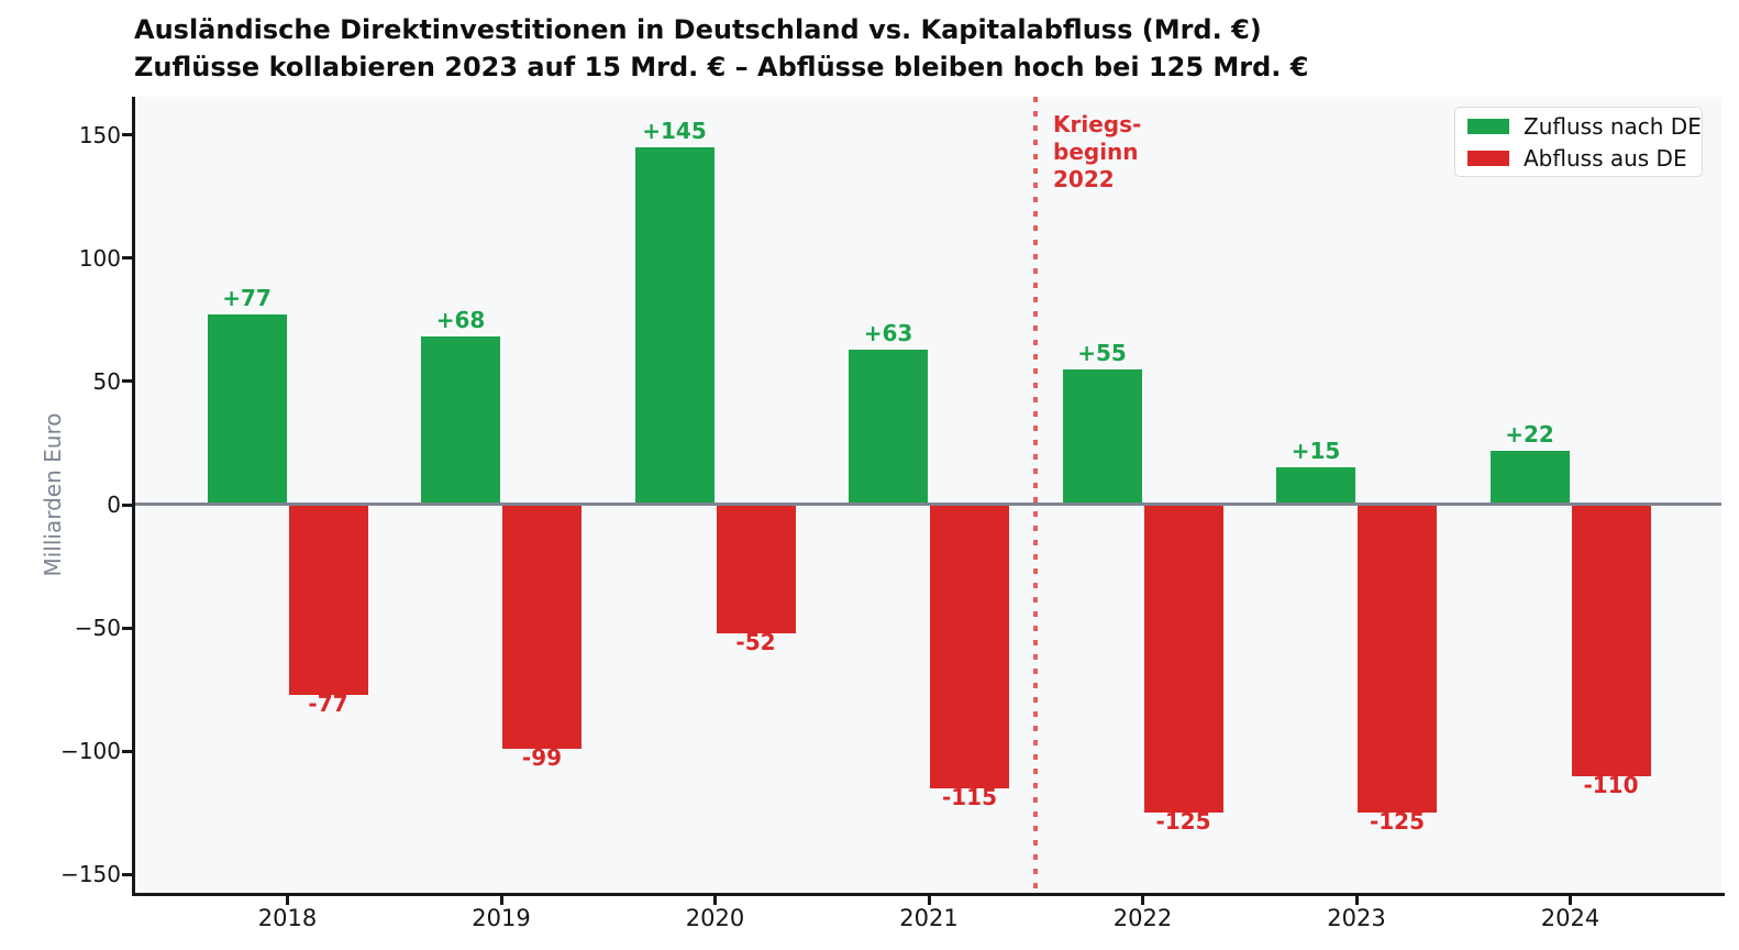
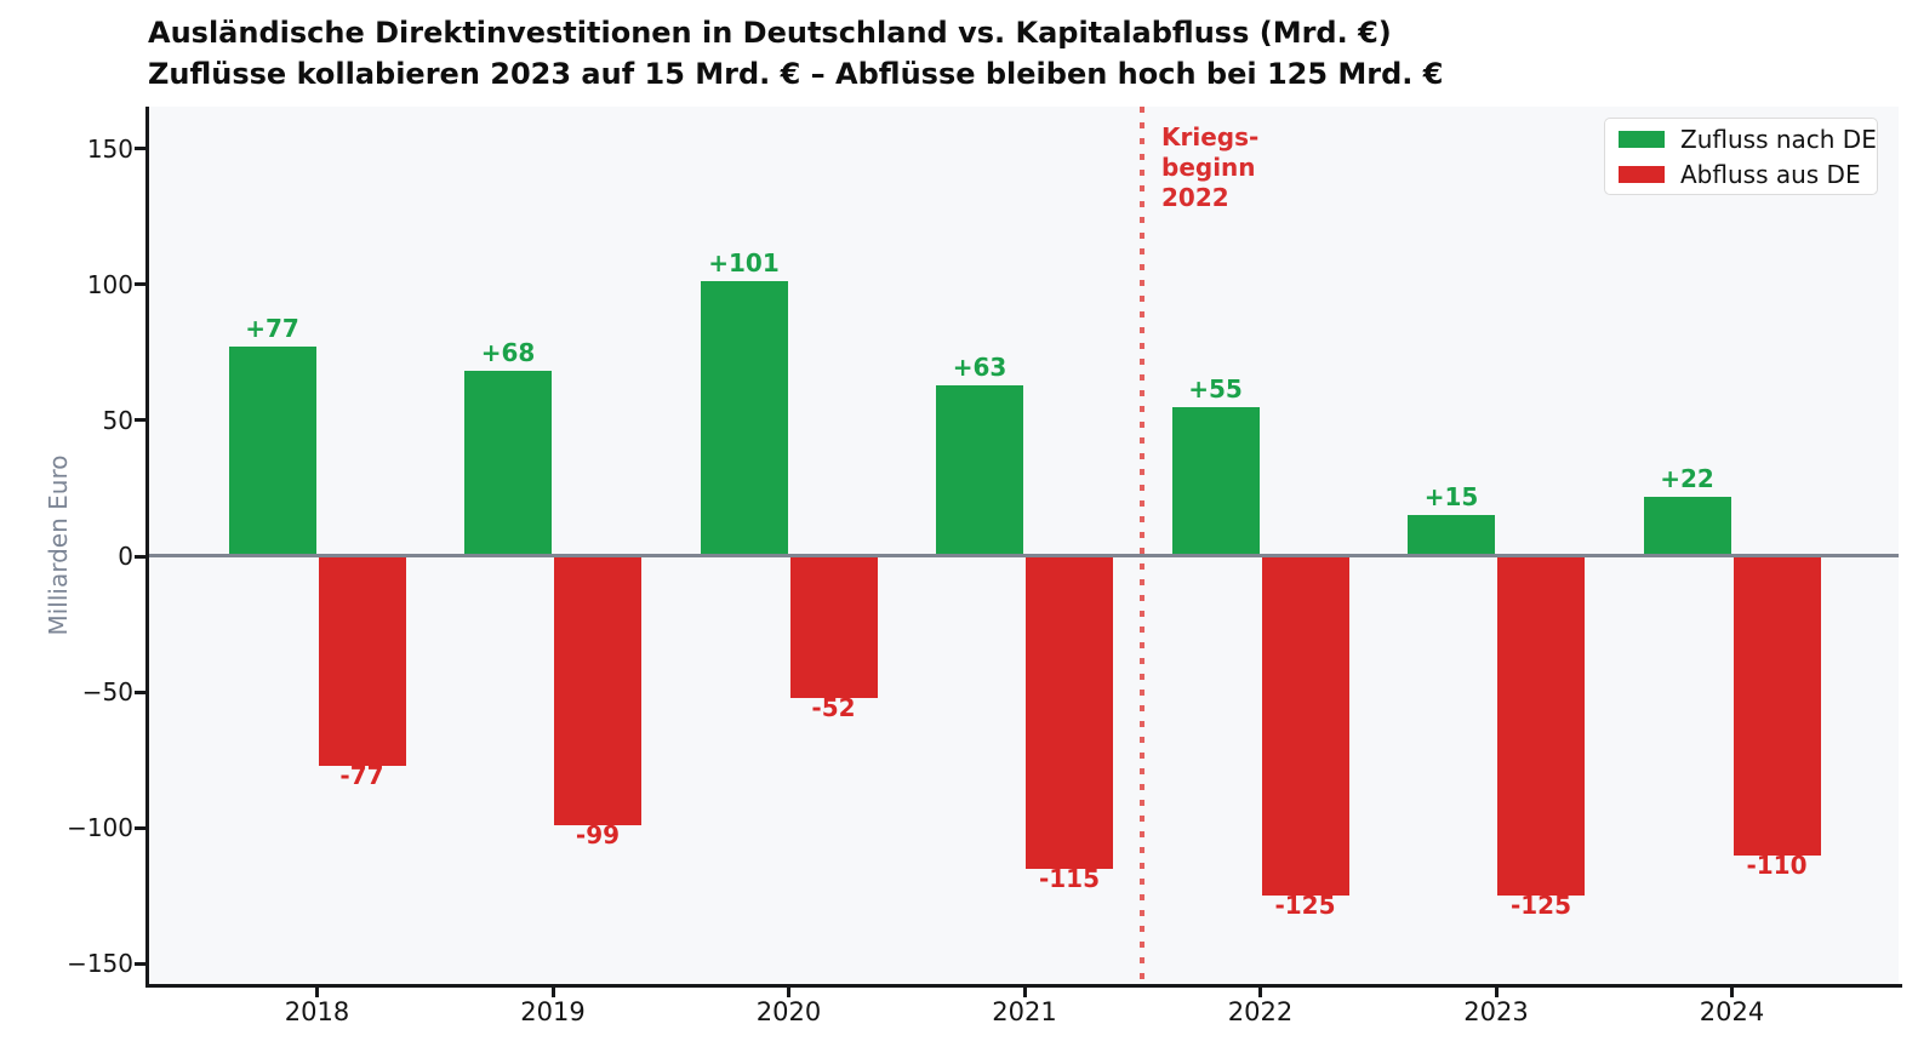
Zufluss nach DE/2020: +145 -> +101
